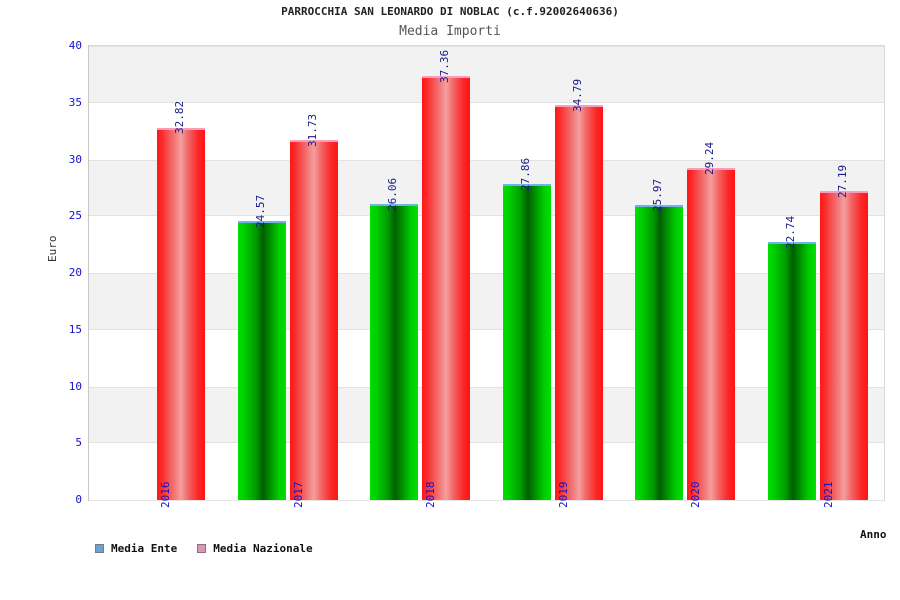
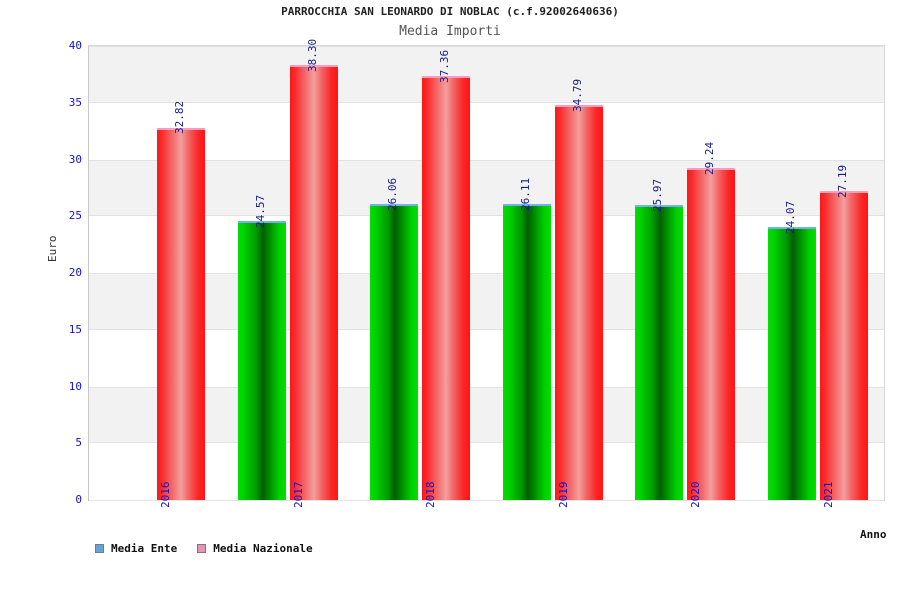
Media Nazionale/2017: 31.73 -> 38.30
Media Ente/2019: 27.86 -> 26.11
Media Ente/2021: 22.74 -> 24.07
